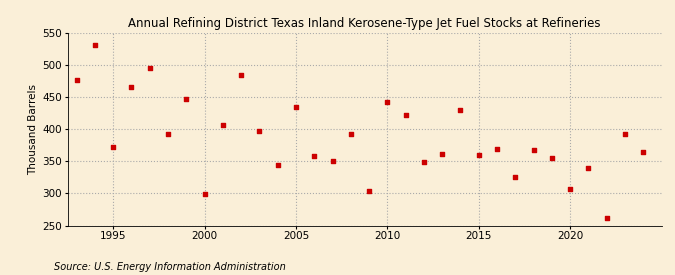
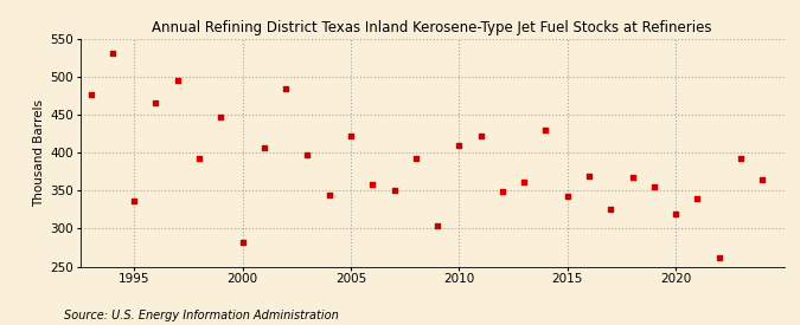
1995: 372 -> 336
2000: 299 -> 282
2005: 435 -> 422
2010: 443 -> 410
2015: 360 -> 342
2020: 307 -> 320
